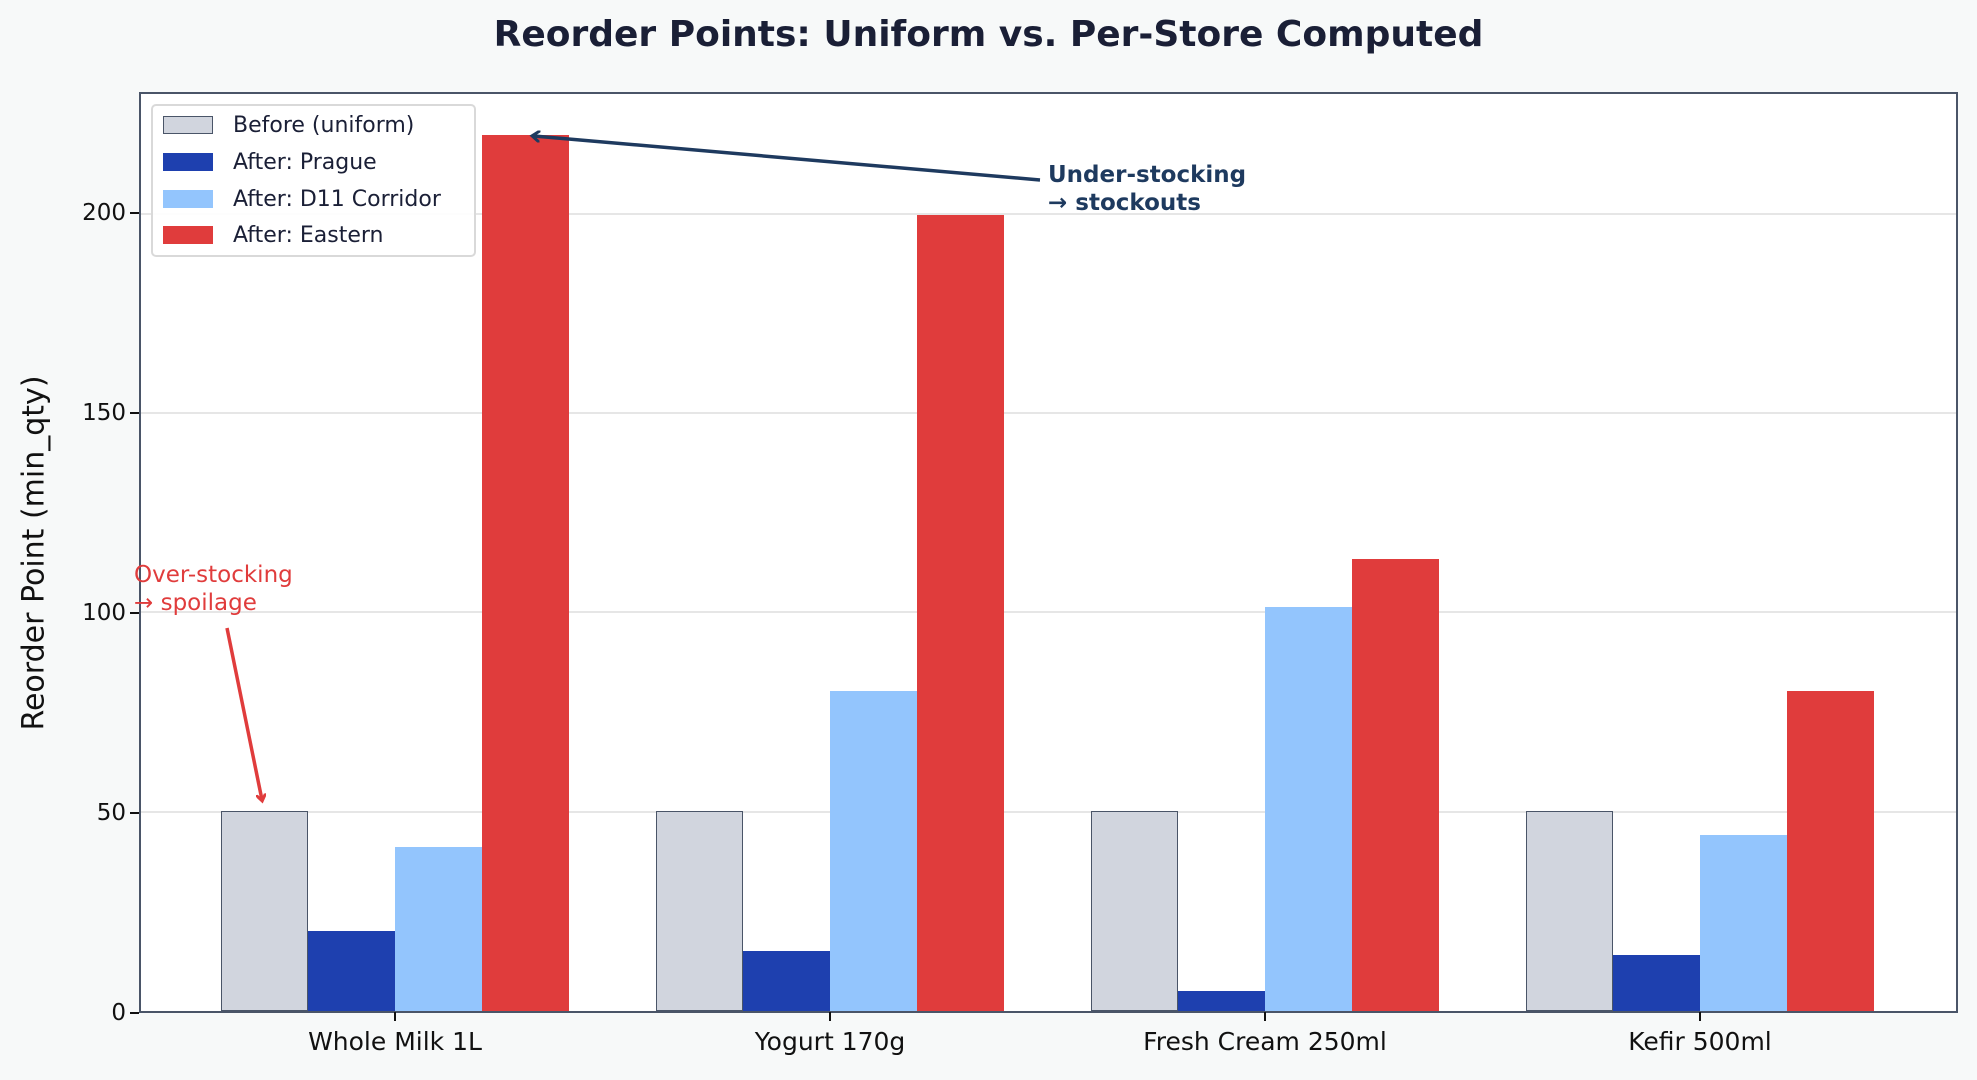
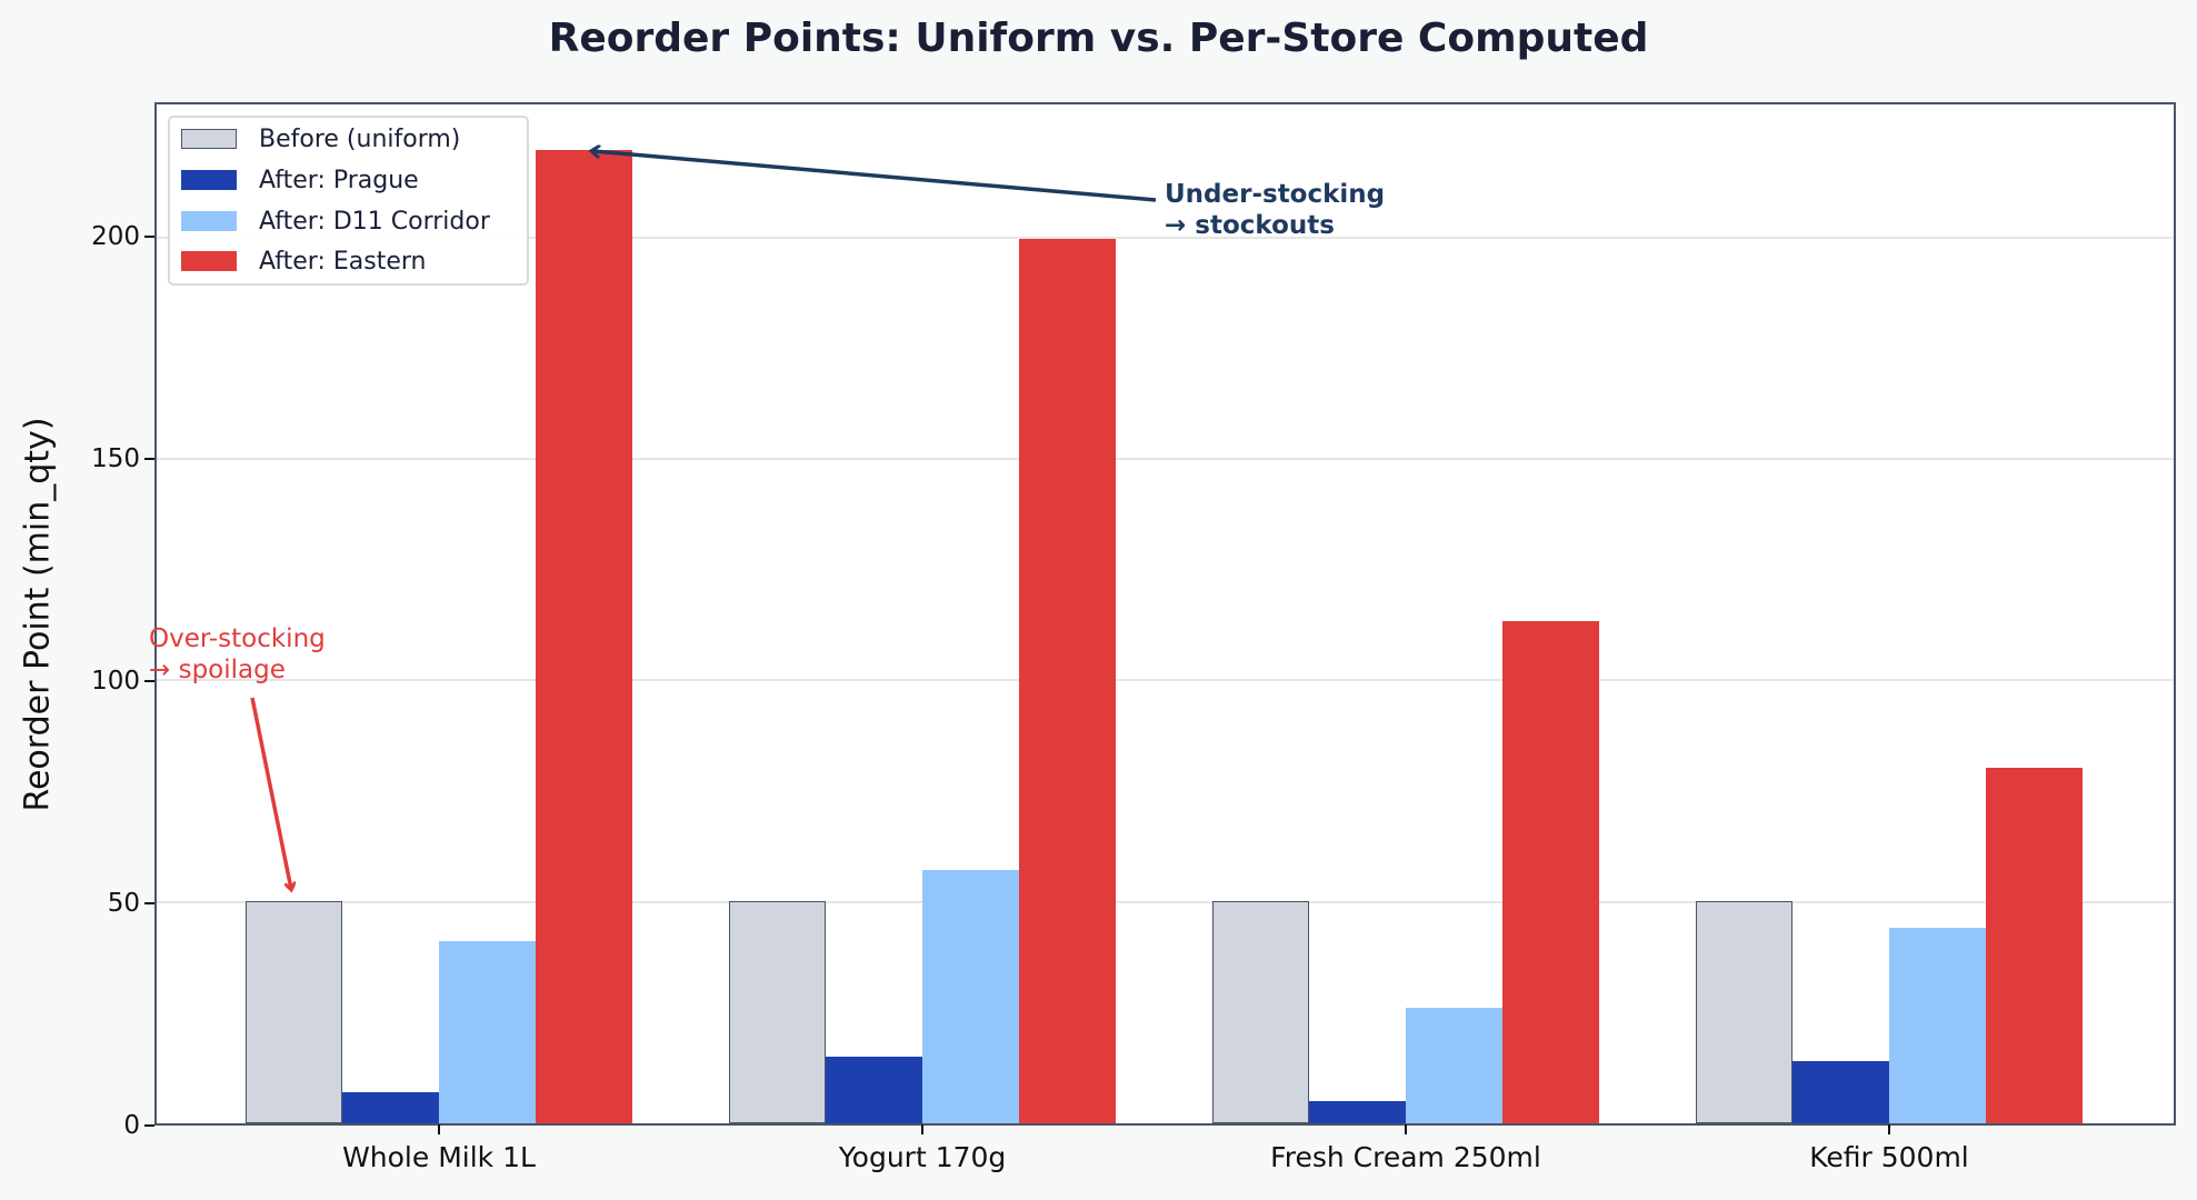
After: Prague/Whole Milk 1L: 20 -> 7
After: D11 Corridor/Yogurt 170g: 80 -> 57
After: D11 Corridor/Fresh Cream 250ml: 101 -> 26
